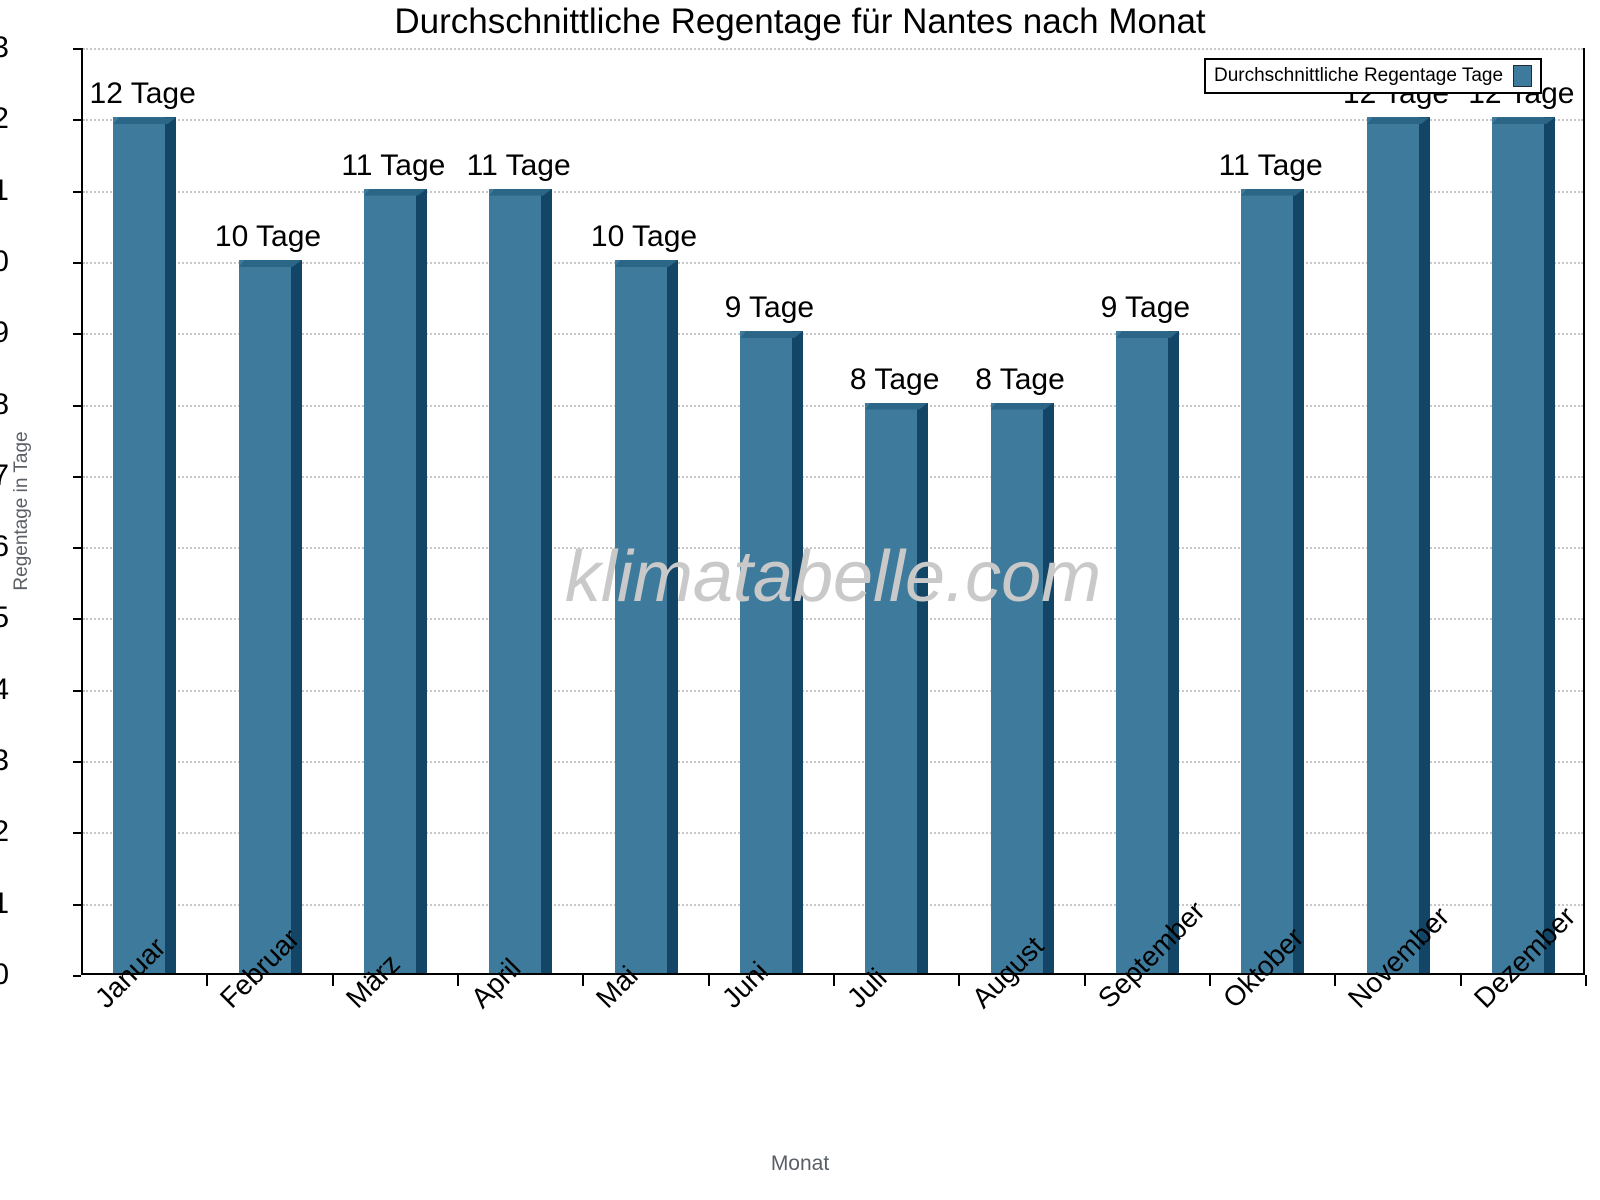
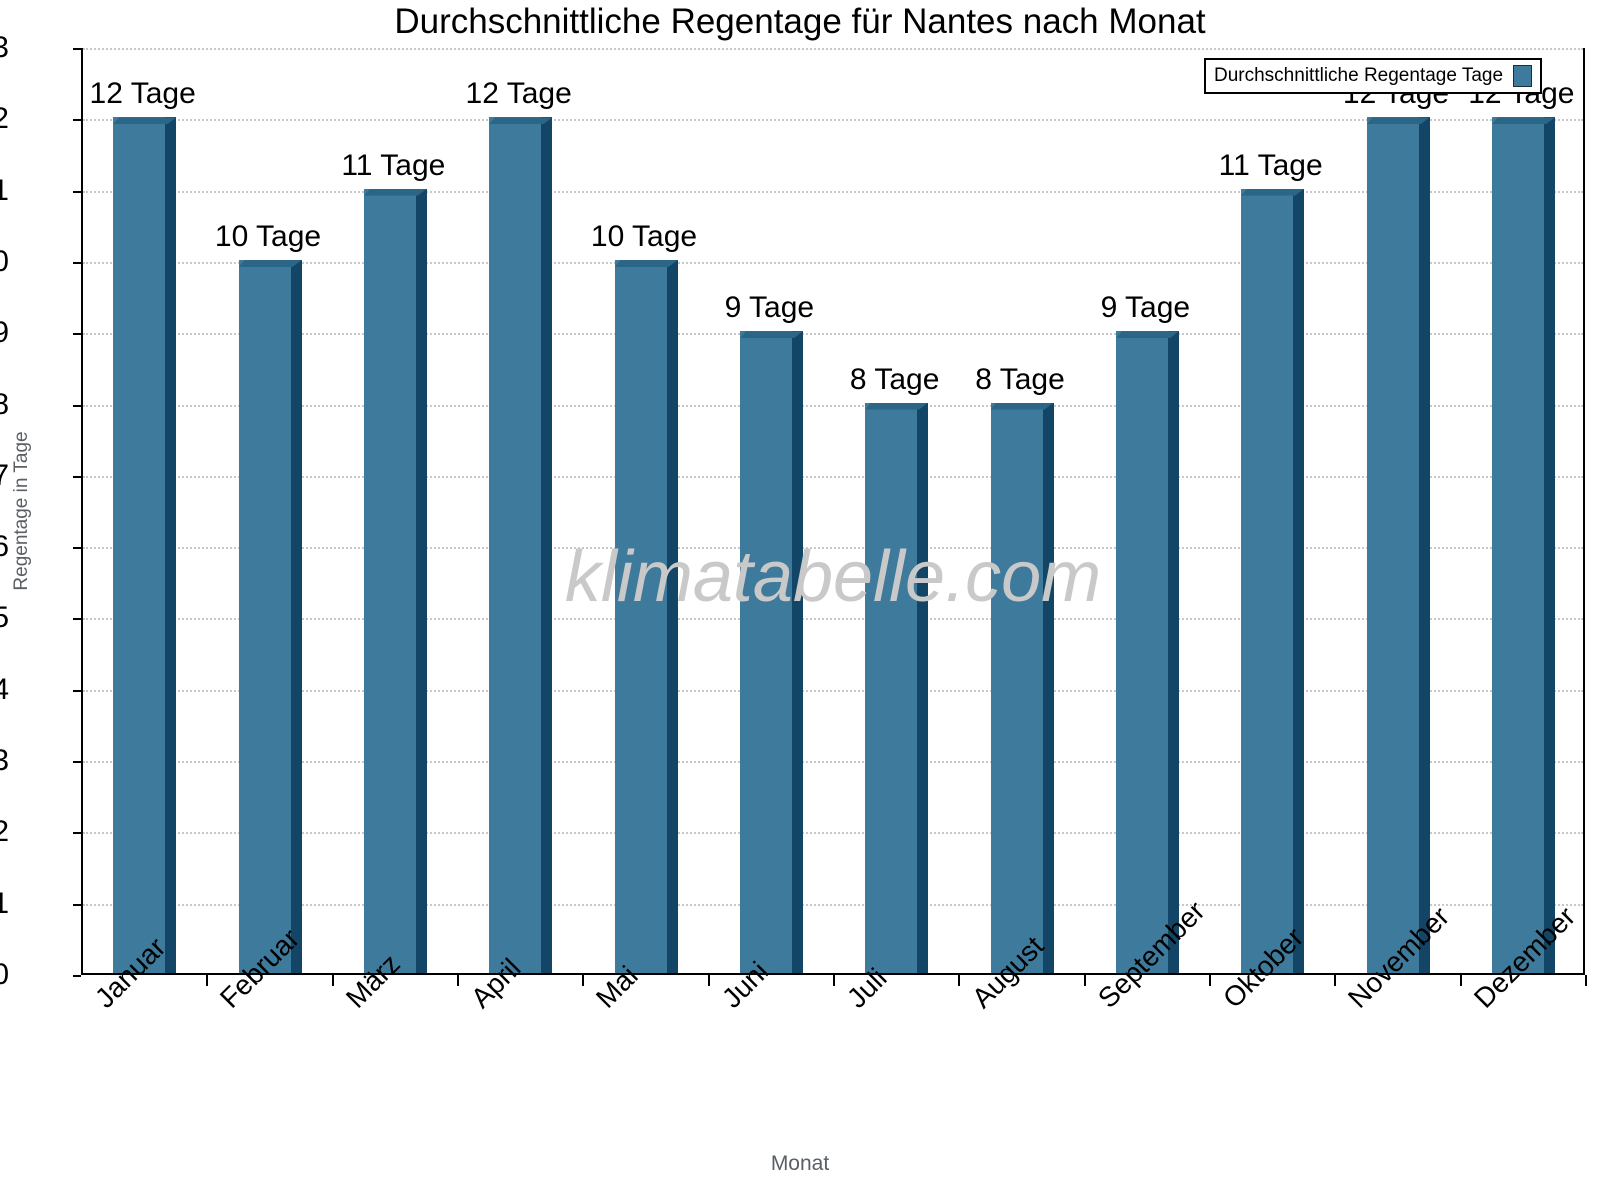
April: 11 -> 12
